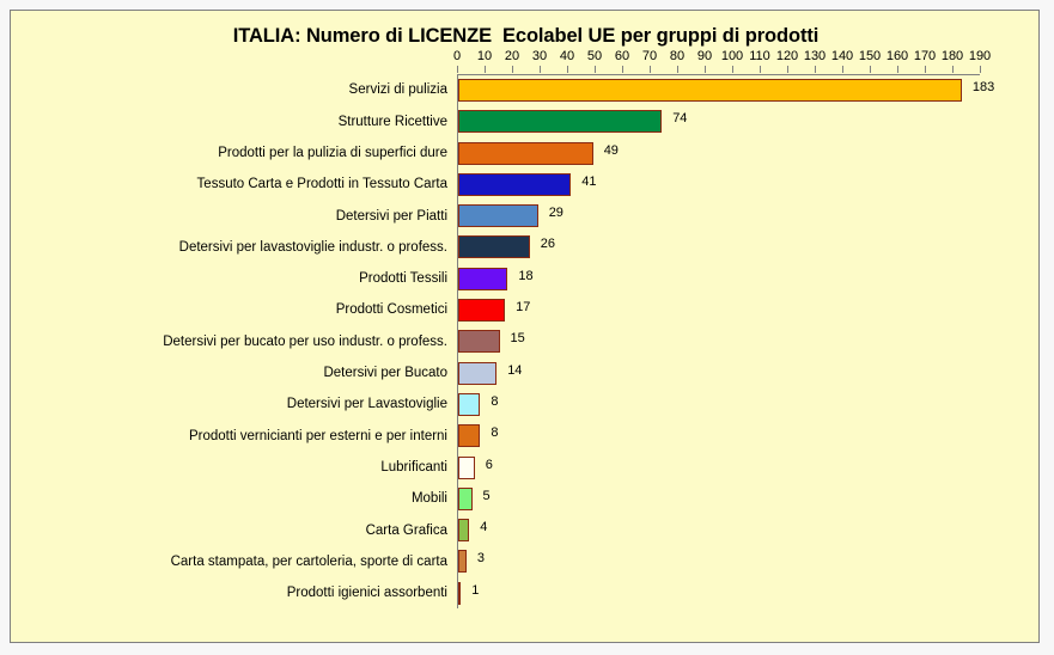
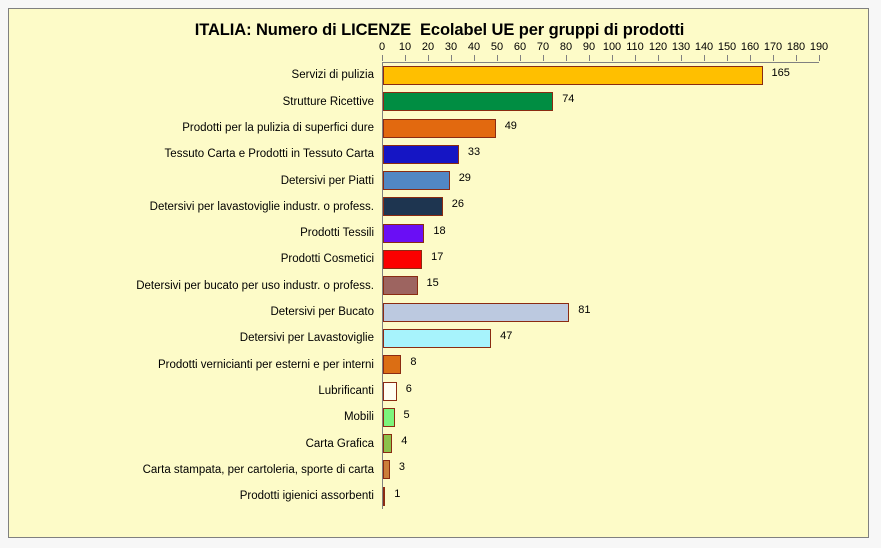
Servizi di pulizia: 183 -> 165
Tessuto Carta e Prodotti in Tessuto Carta: 41 -> 33
Detersivi per Bucato: 14 -> 81
Detersivi per Lavastoviglie: 8 -> 47
